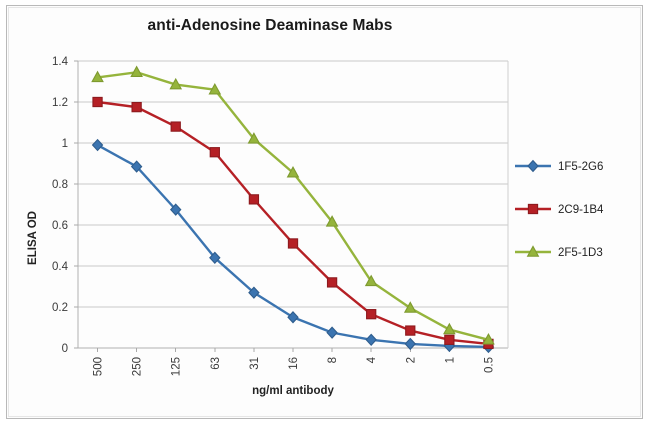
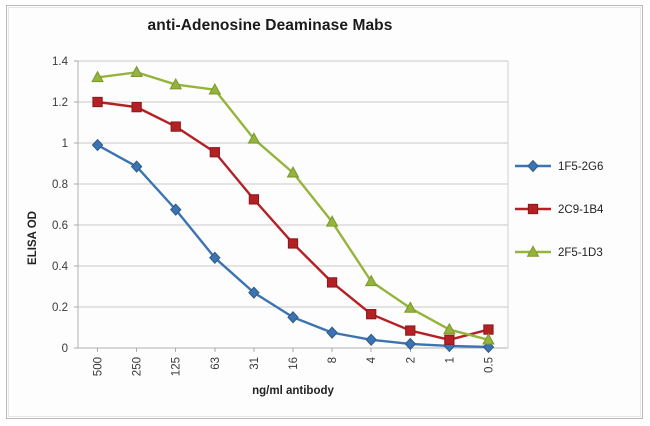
2C9-1B4/0.5: 0.02 -> 0.09
